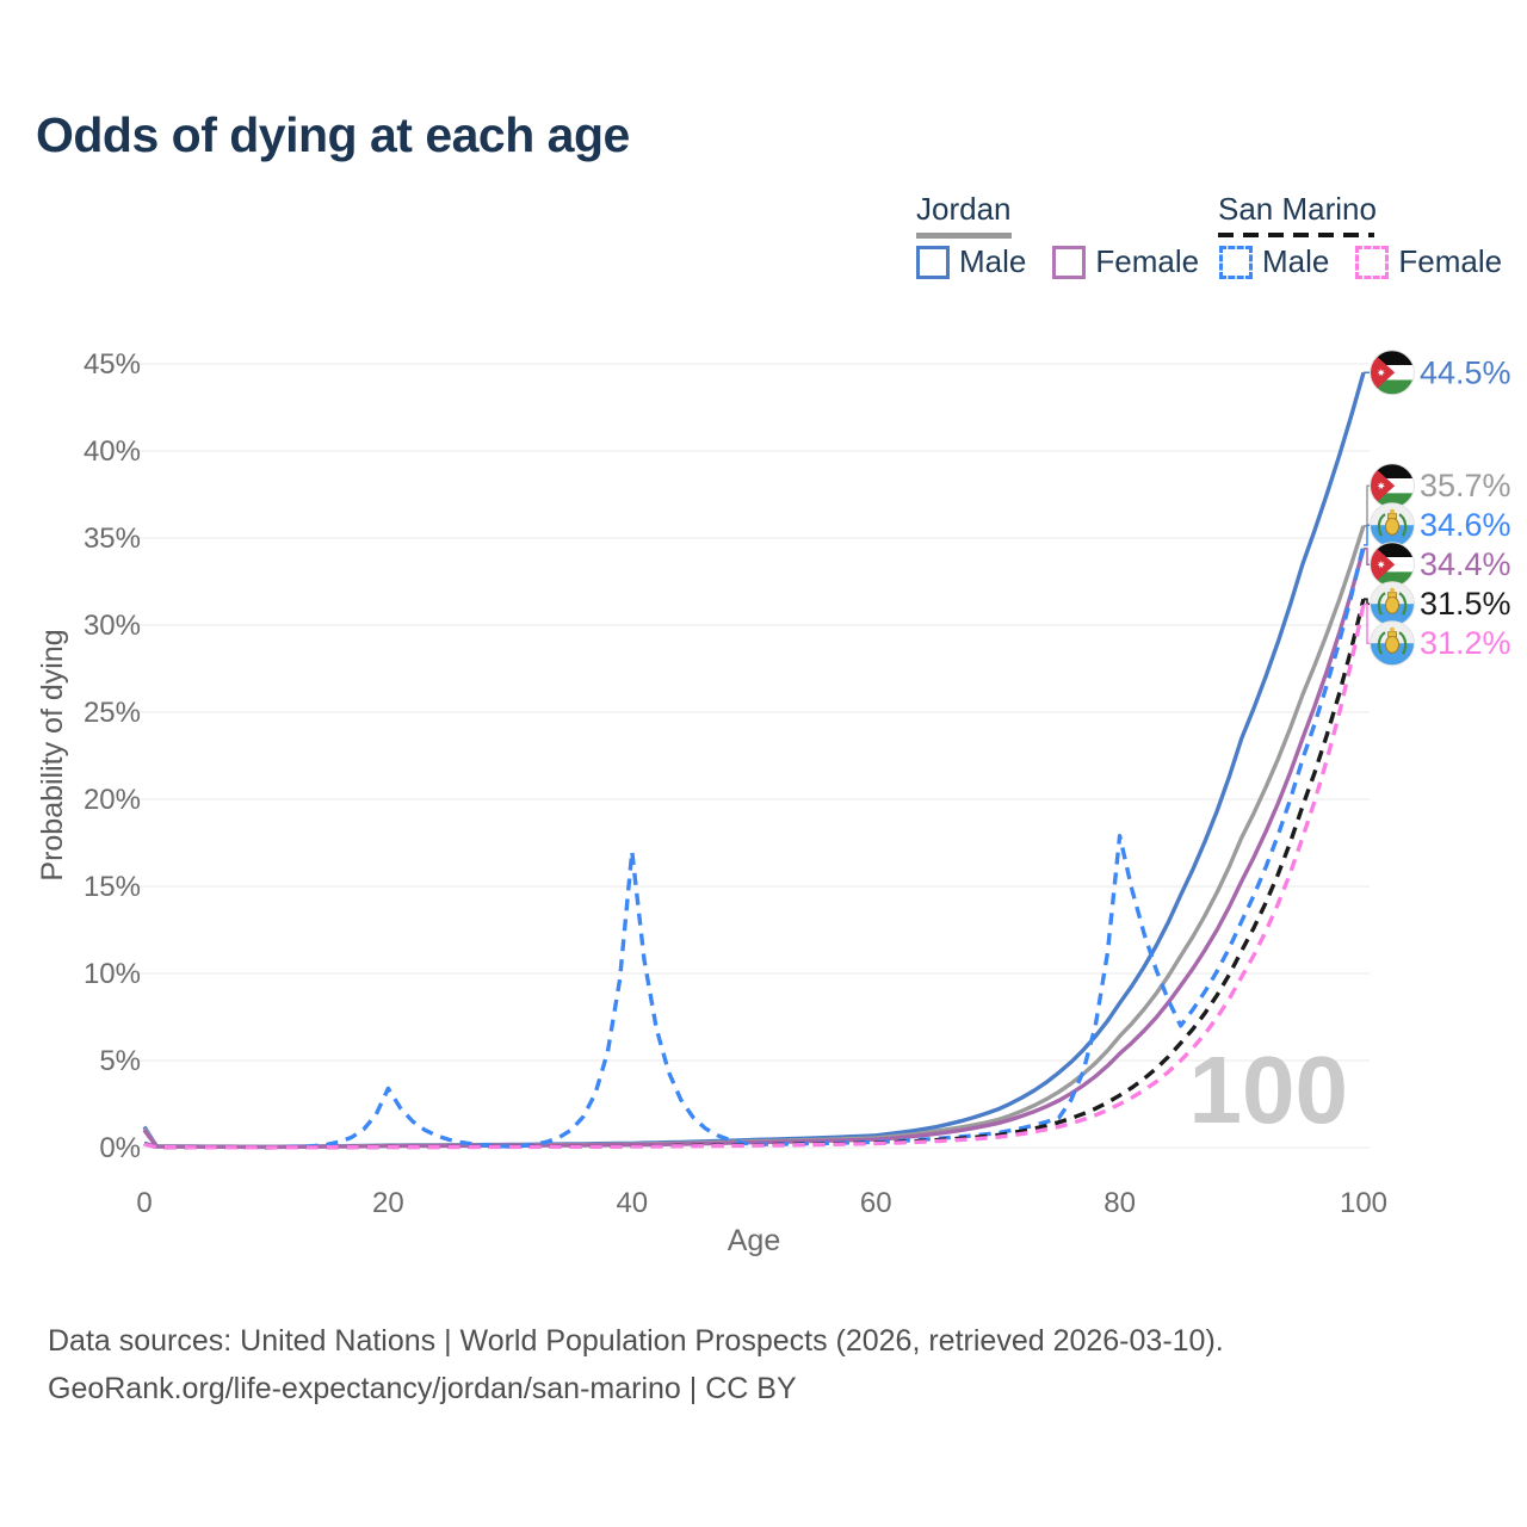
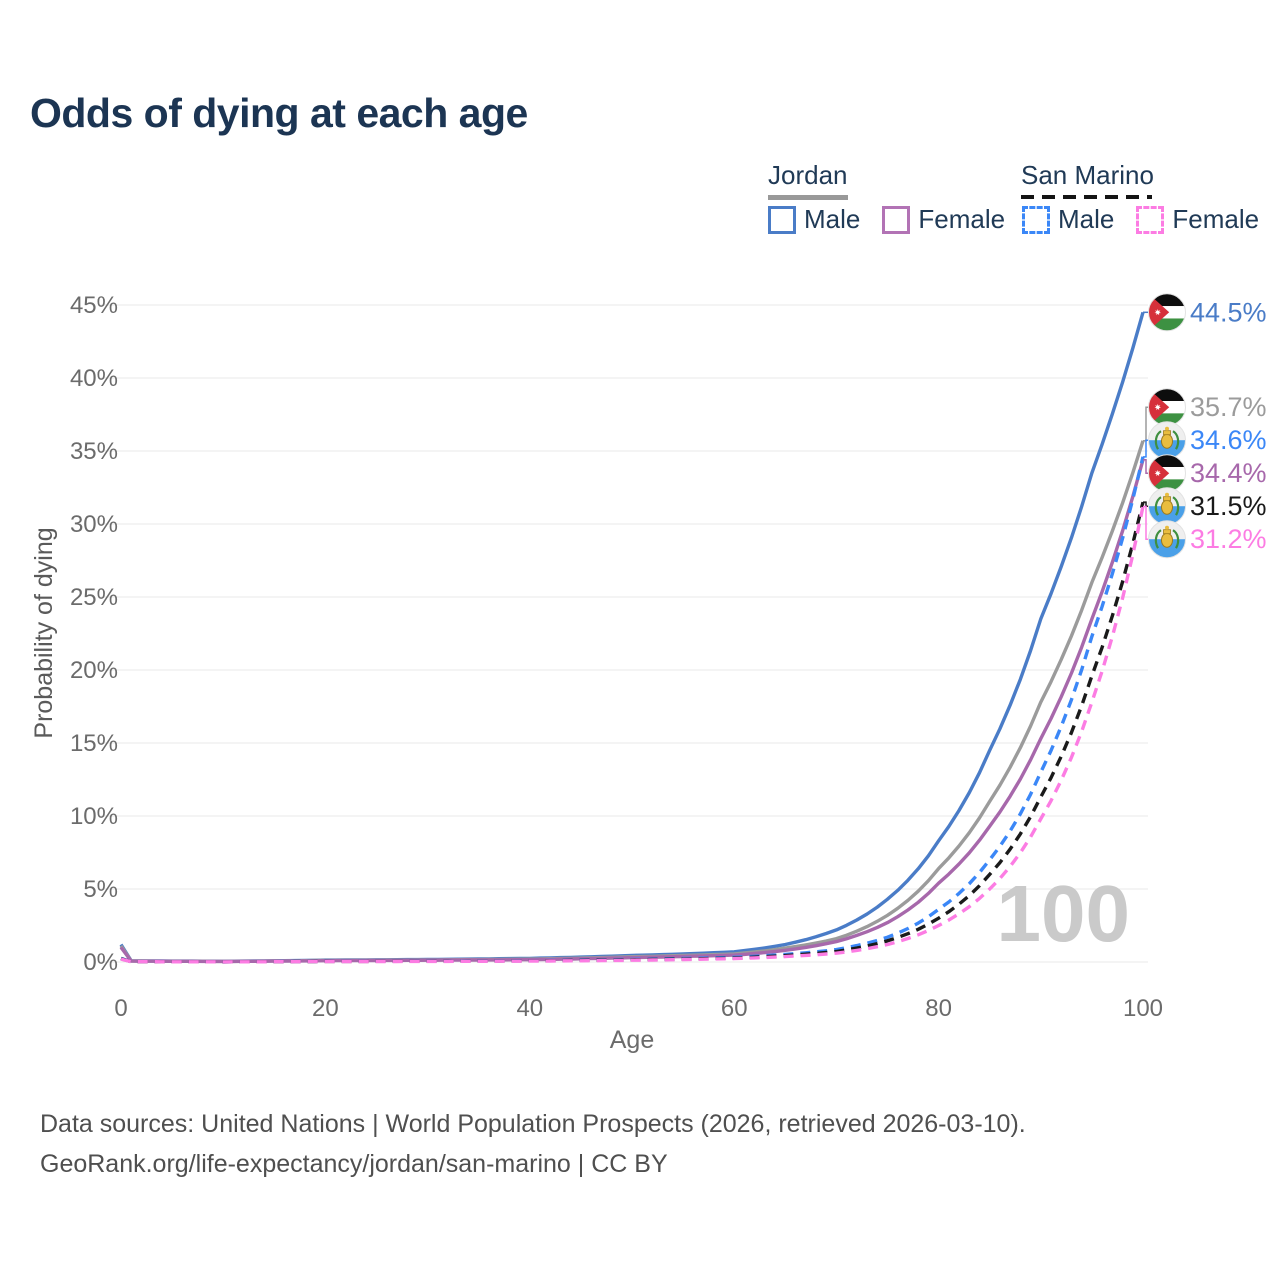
San Marino Male/20: 3.4% -> 0.1%
San Marino Male/40: 17.0% -> 0.1%
San Marino Male/80: 17.9% -> 3.6%
